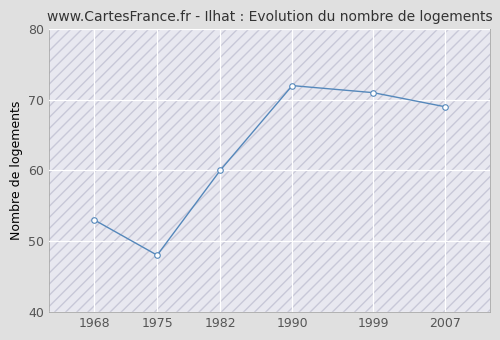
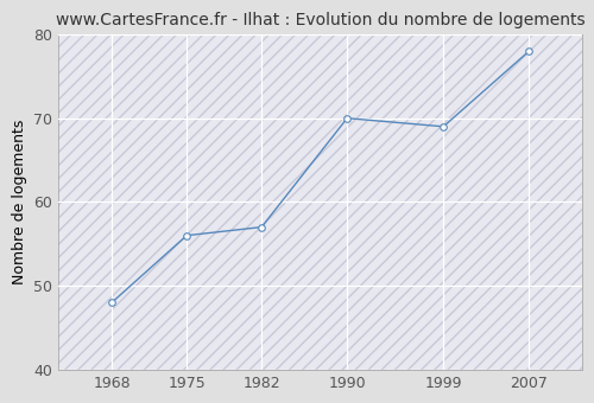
1968: 53 -> 48
1975: 48 -> 56
1982: 60 -> 57
1990: 72 -> 70
1999: 71 -> 69
2007: 69 -> 78
